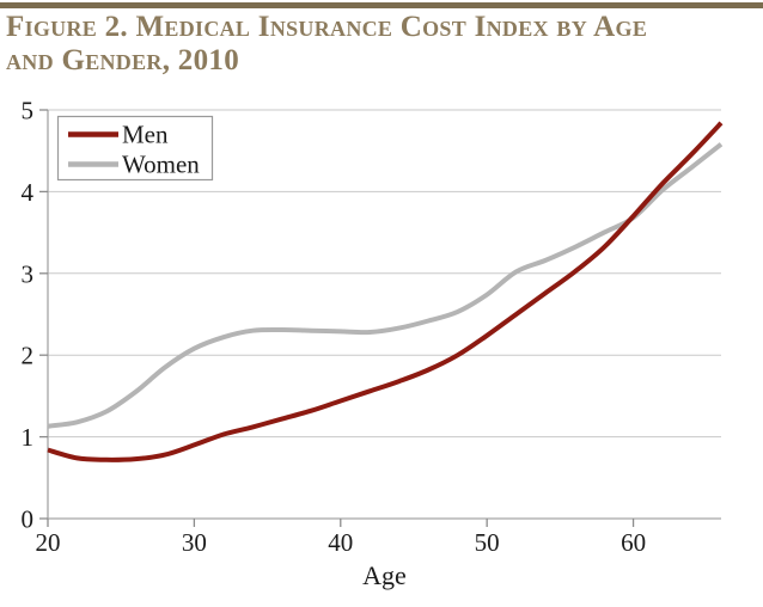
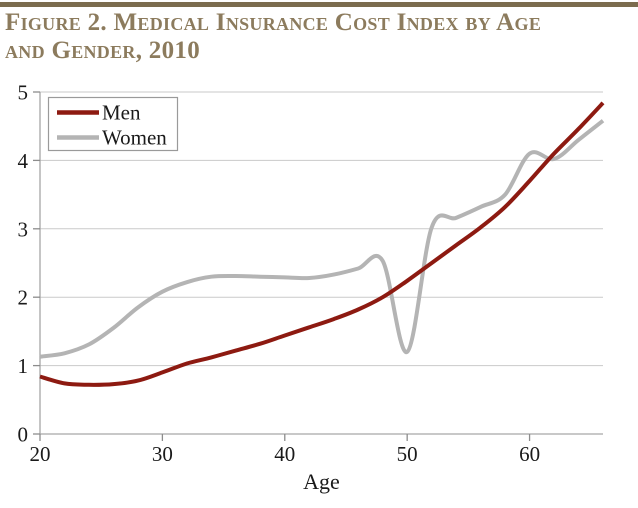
Women/50: 2.7 -> 1.2
Women/60: 3.7 -> 4.1
